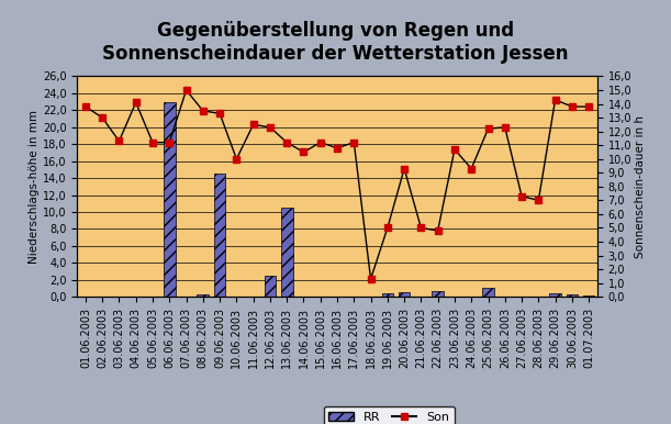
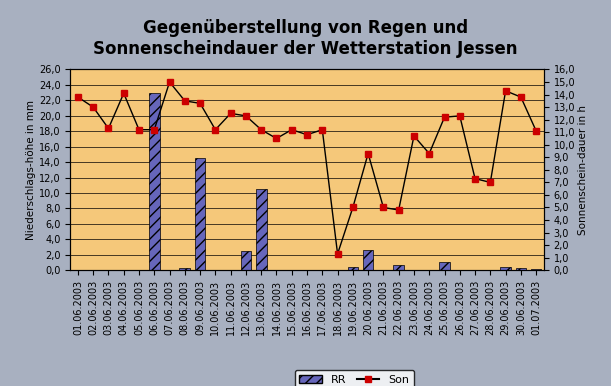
Son/10.06.2003: 10,0 -> 11,2
RR/20.06.2003: 0,5 -> 2,6
Son/01.07.2003: 13,8 -> 11,1
